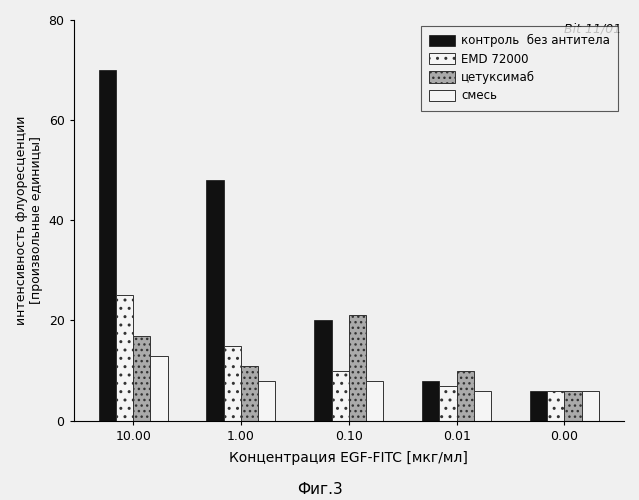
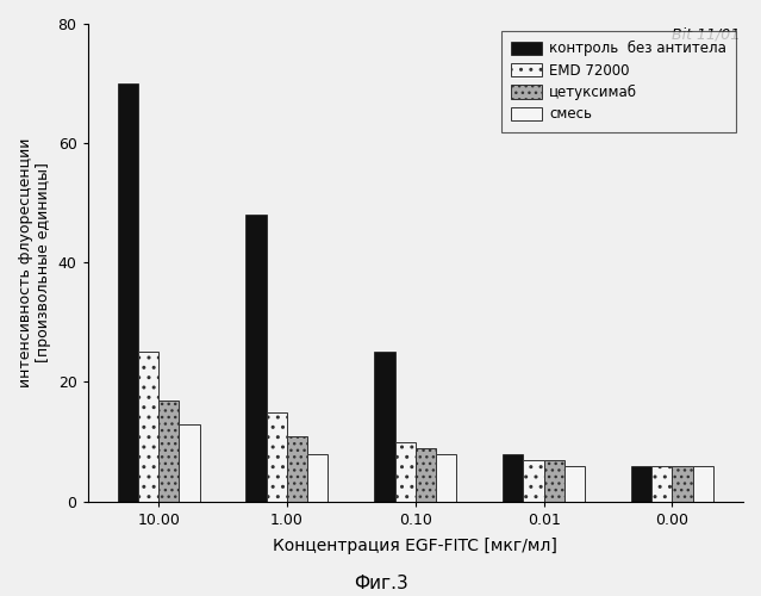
контроль без антитела/0.10: 20 -> 25
цетуксимаб/0.10: 21 -> 9
цетуксимаб/0.01: 10 -> 7
